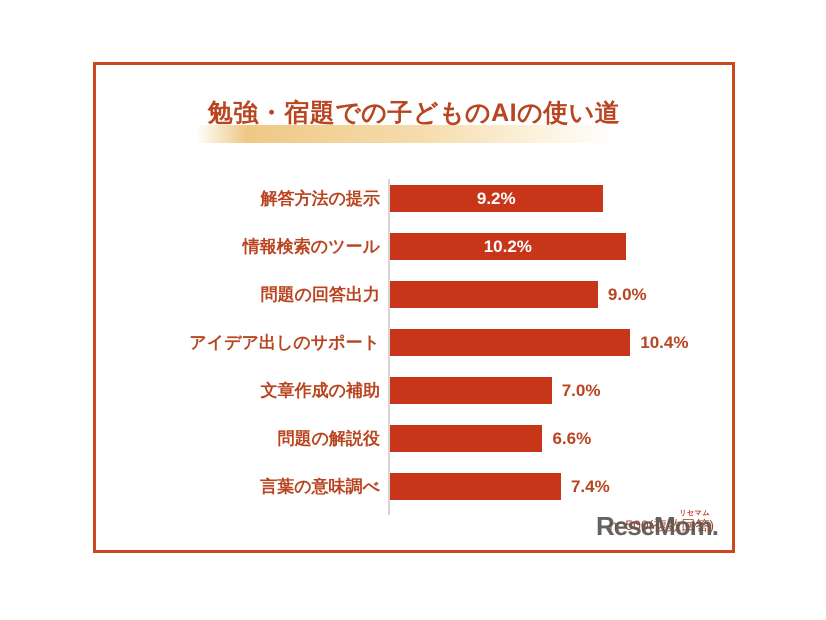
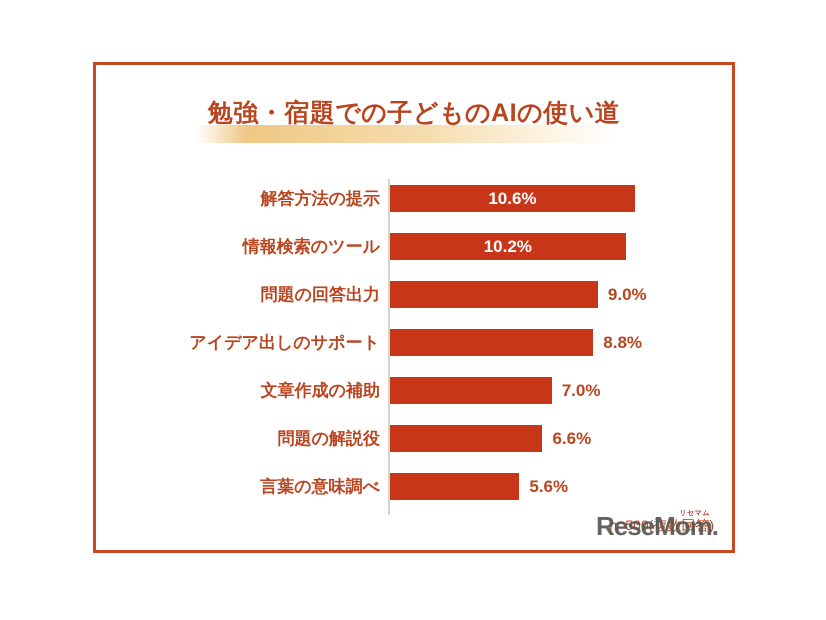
解答方法の提示: 9.2% -> 10.6%
アイデア出しのサポート: 10.4% -> 8.8%
言葉の意味調べ: 7.4% -> 5.6%
